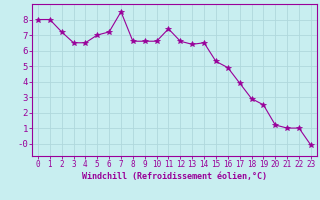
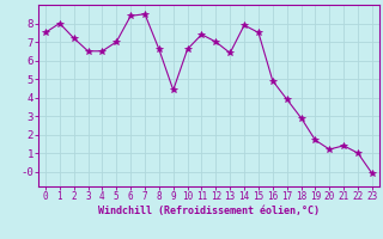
0: 8.0 -> 7.5
6: 7.2 -> 8.4
9: 6.6 -> 4.4
12: 6.6 -> 7.0
14: 6.5 -> 7.9
15: 5.3 -> 7.5
19: 2.5 -> 1.7
21: 1.0 -> 1.4
